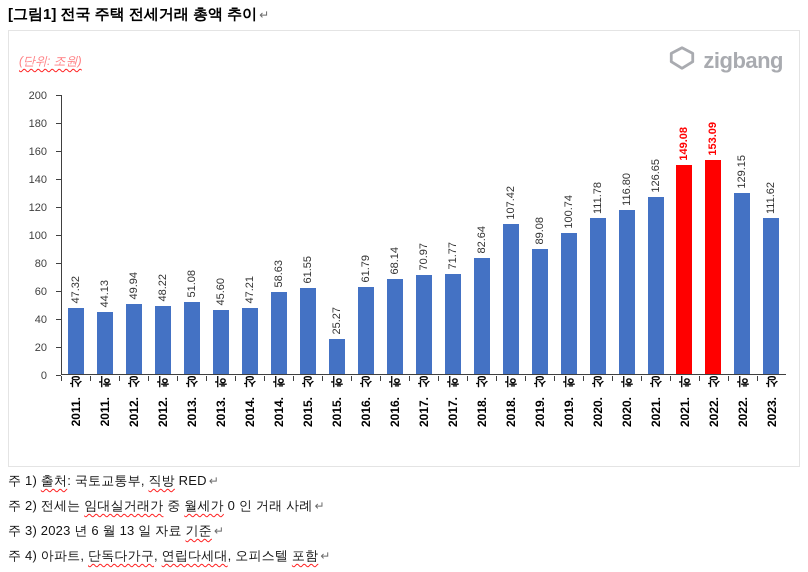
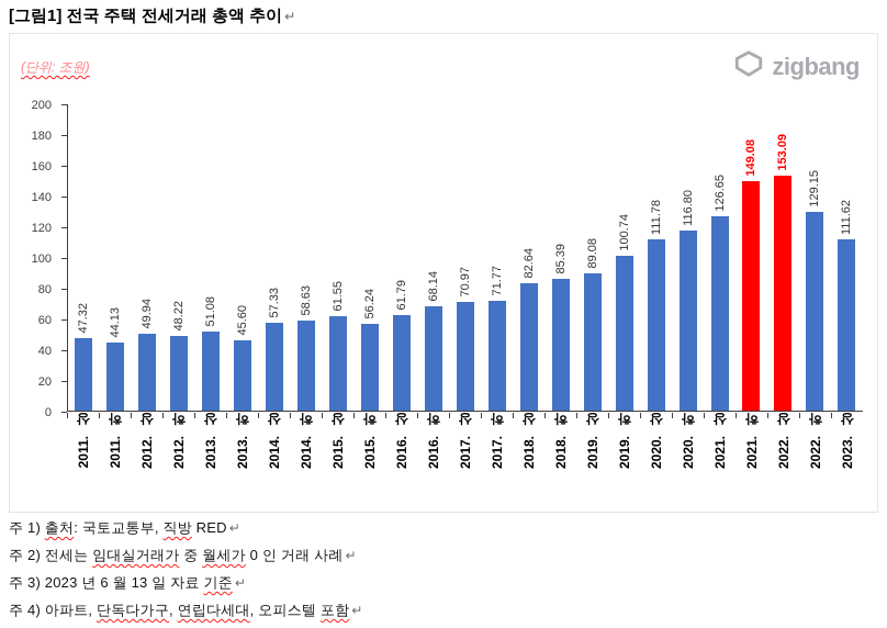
2014.상: 47.21 -> 57.33
2015.하: 25.27 -> 56.24
2018.하: 107.42 -> 85.39
